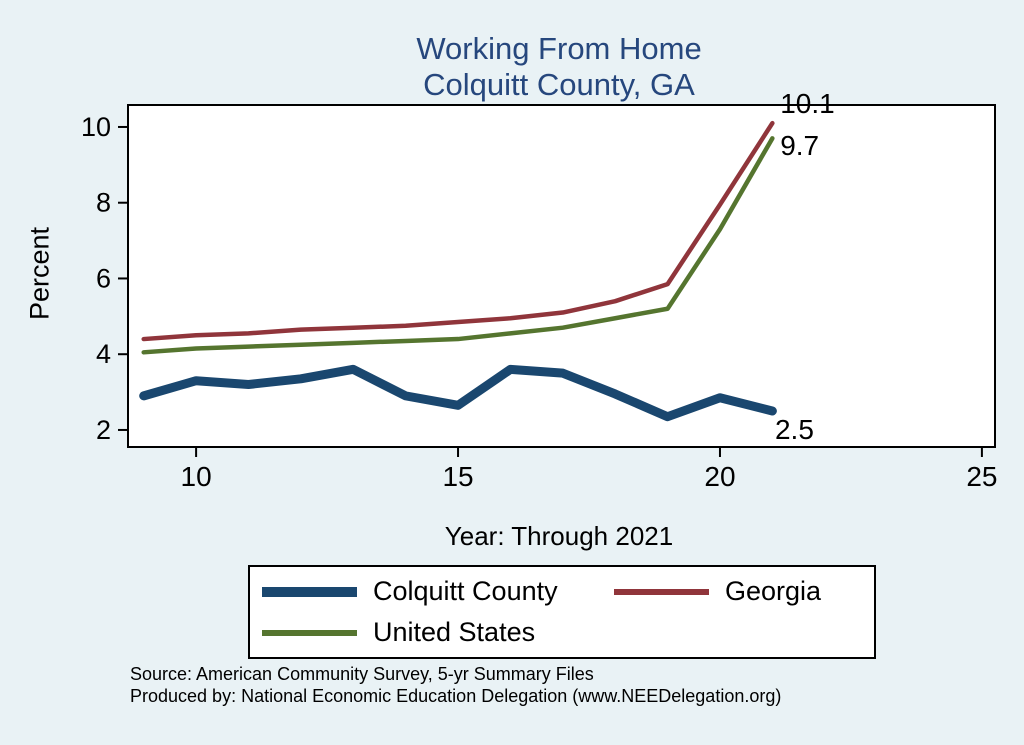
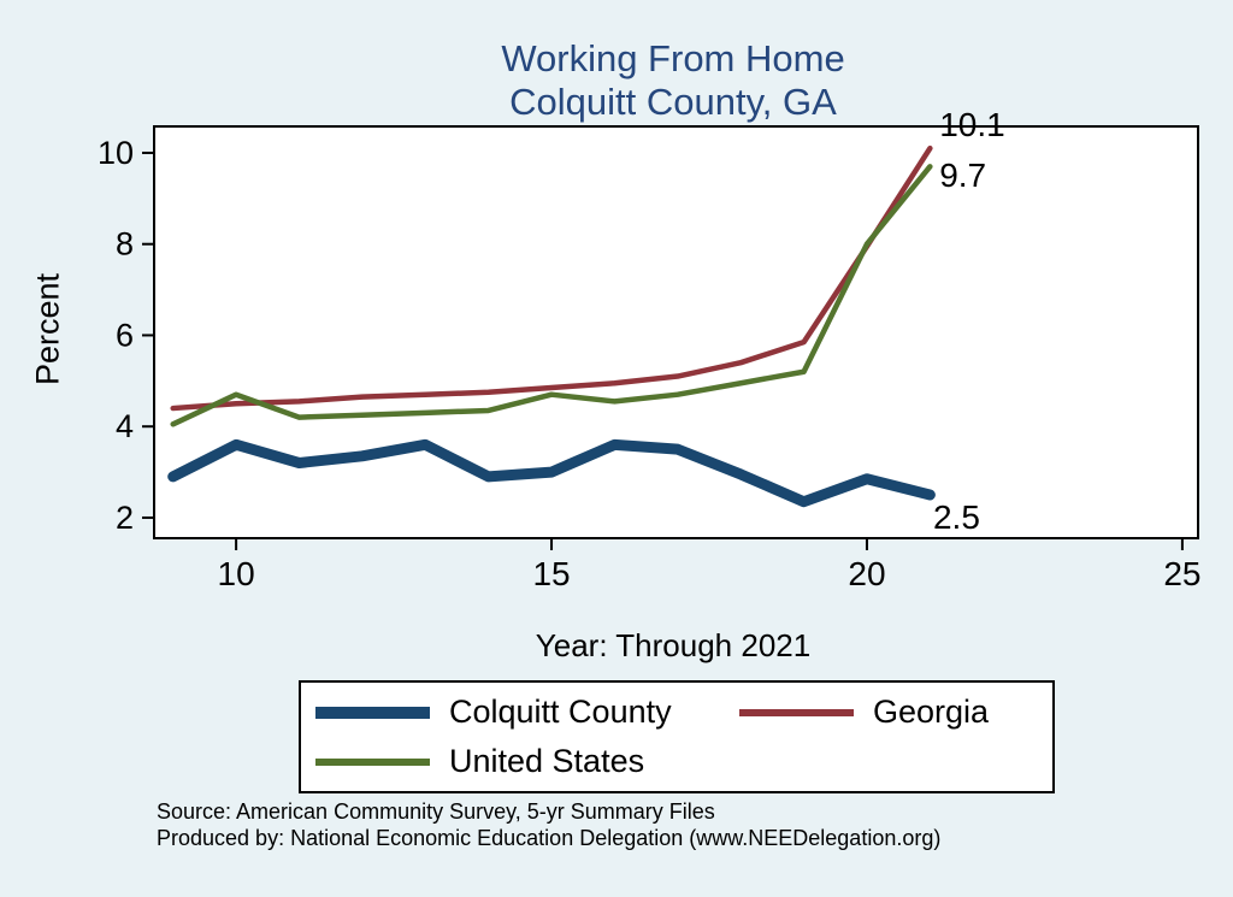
Colquitt County/10: 3.3 -> 3.6
United States/10: 4.2 -> 4.7
Colquitt County/15: 2.6 -> 3.0
United States/15: 4.4 -> 4.7
United States/20: 7.3 -> 8.0
